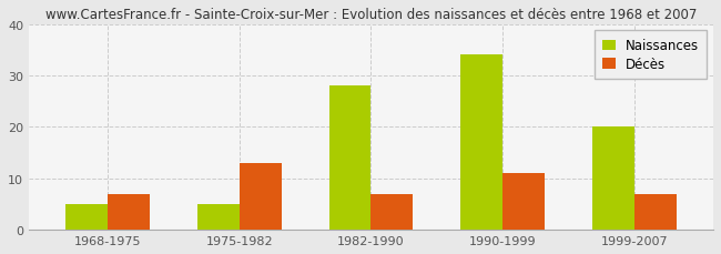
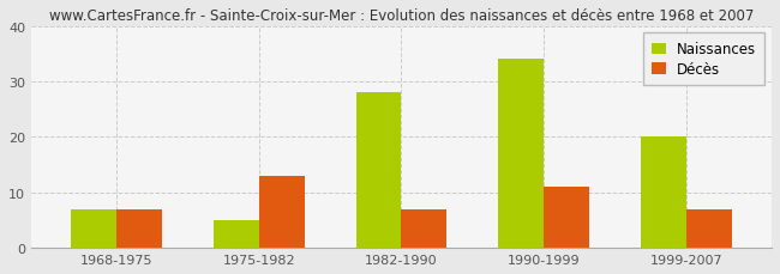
Naissances/1968-1975: 5 -> 7
